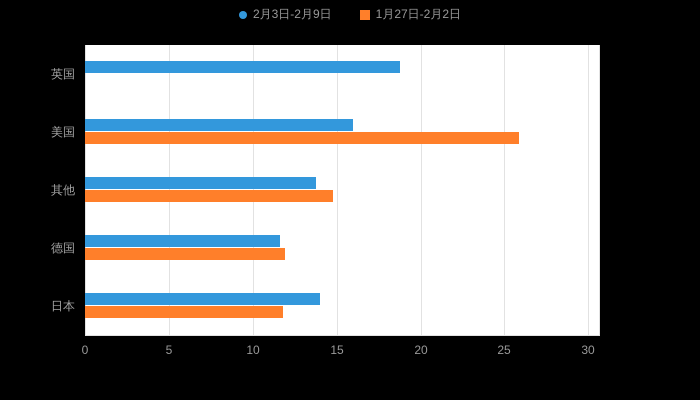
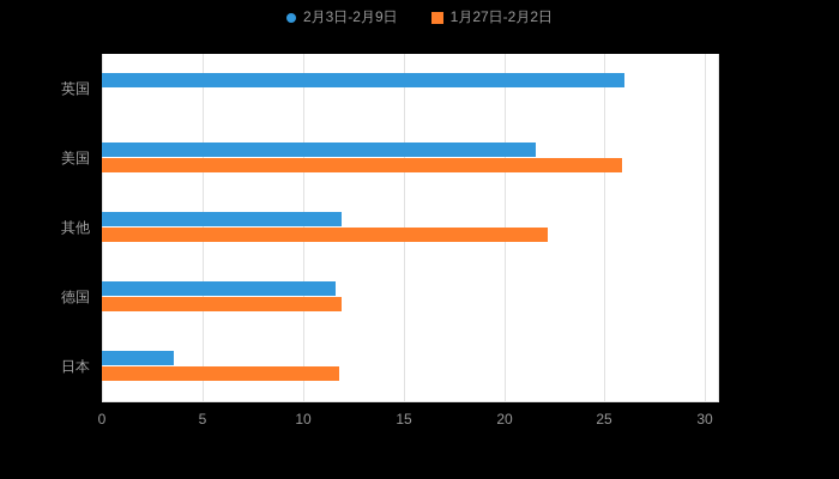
2月3日-2月9日/英国: 18.8 -> 26.0
2月3日-2月9日/美国: 16.0 -> 21.6
2月3日-2月9日/其他: 13.8 -> 11.9
1月27日-2月2日/其他: 14.8 -> 22.2
2月3日-2月9日/日本: 14.0 -> 3.6
